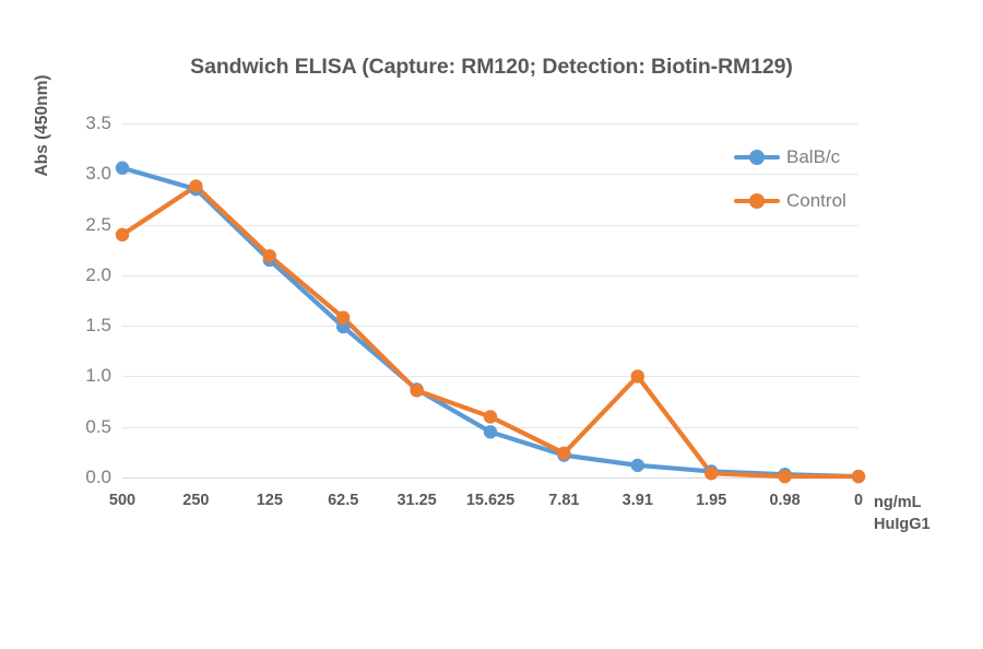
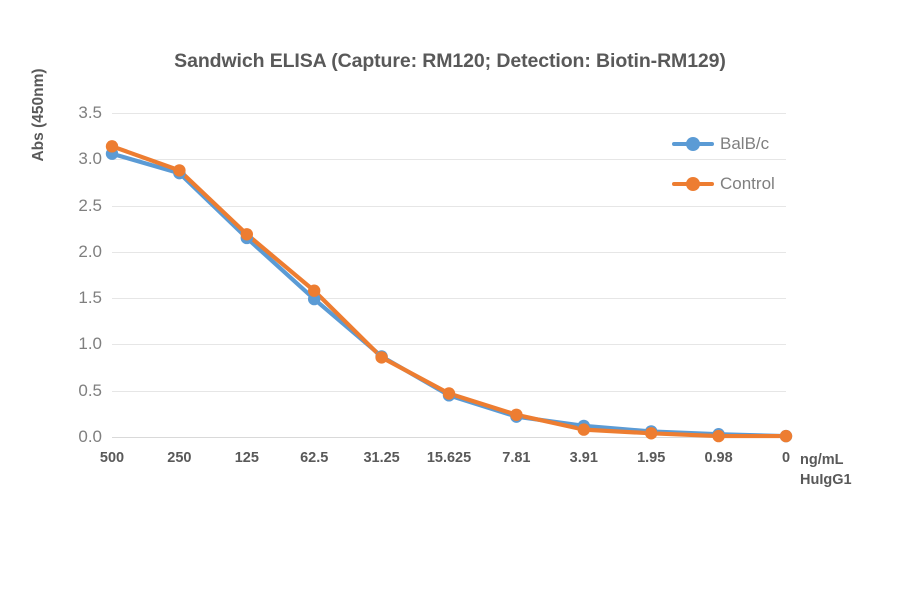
Control/500: 2.4 -> 3.1
Control/15.625: 0.6 -> 0.5
Control/3.91: 1.0 -> 0.1
